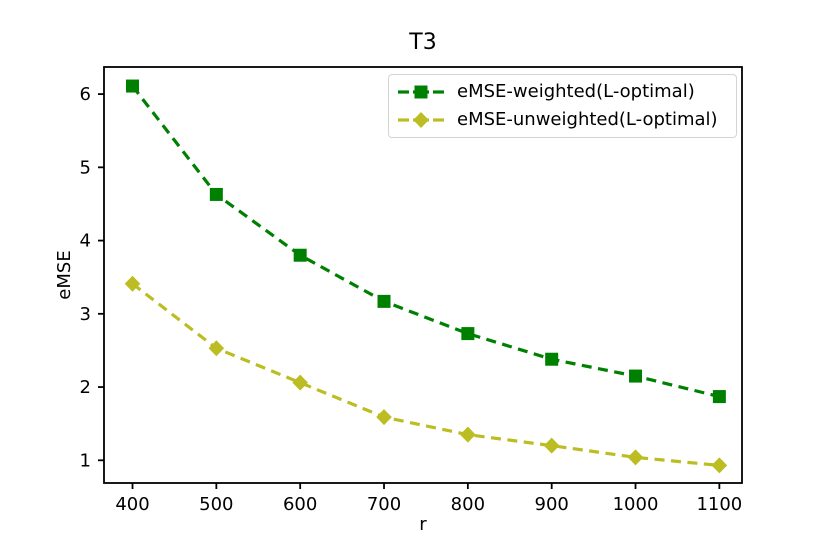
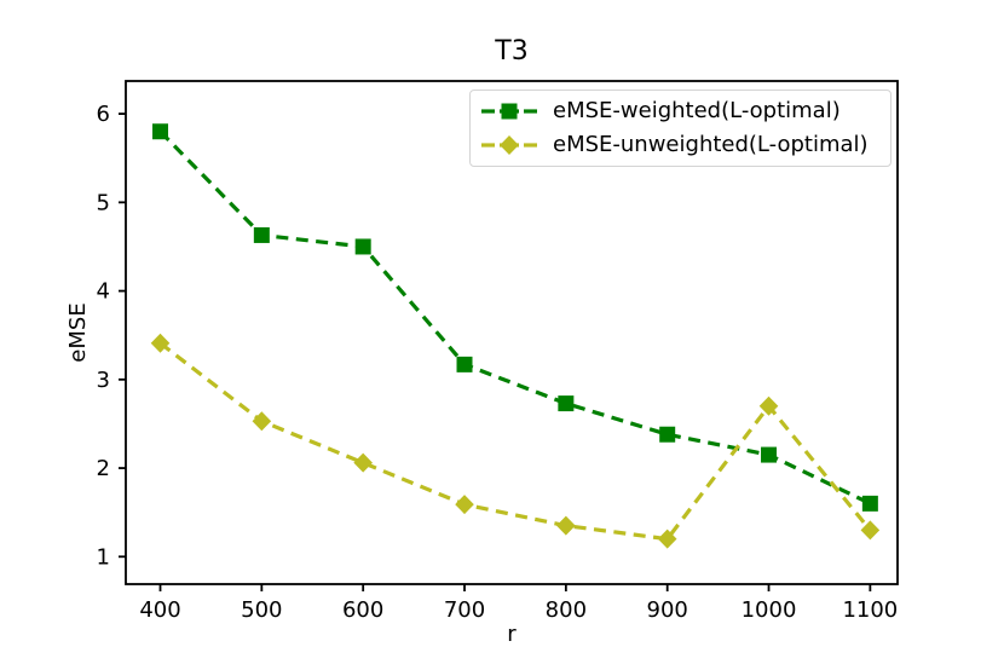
eMSE-weighted(L-optimal)/400: 6.1 -> 5.8
eMSE-weighted(L-optimal)/600: 3.8 -> 4.5
eMSE-unweighted(L-optimal)/1000: 1.0 -> 2.7
eMSE-weighted(L-optimal)/1100: 1.9 -> 1.6
eMSE-unweighted(L-optimal)/1100: 0.9 -> 1.3
